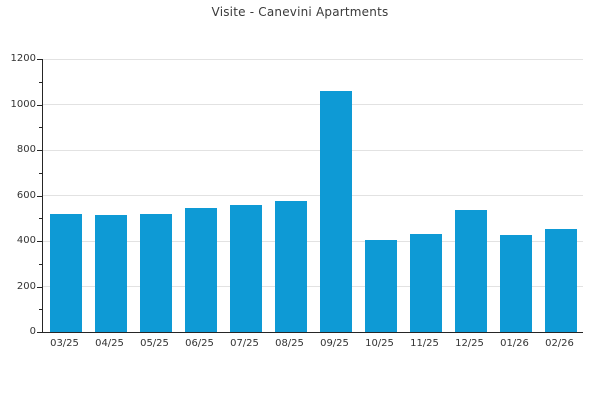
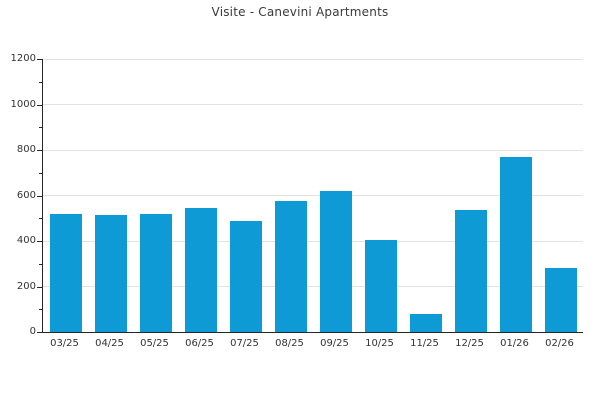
07/25: 560 -> 490
09/25: 1060 -> 620
11/25: 430 -> 80
01/26: 420 -> 770
02/26: 460 -> 280
